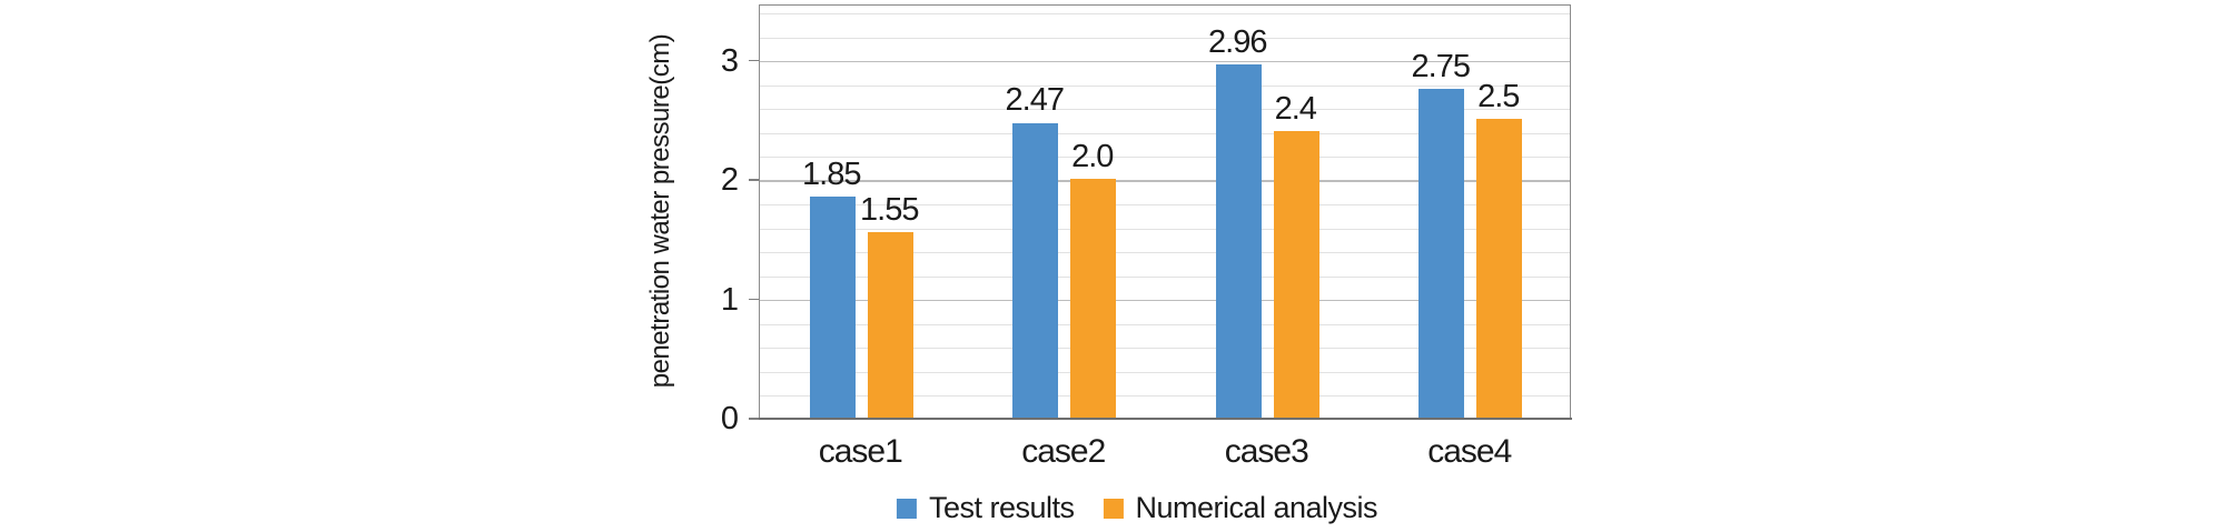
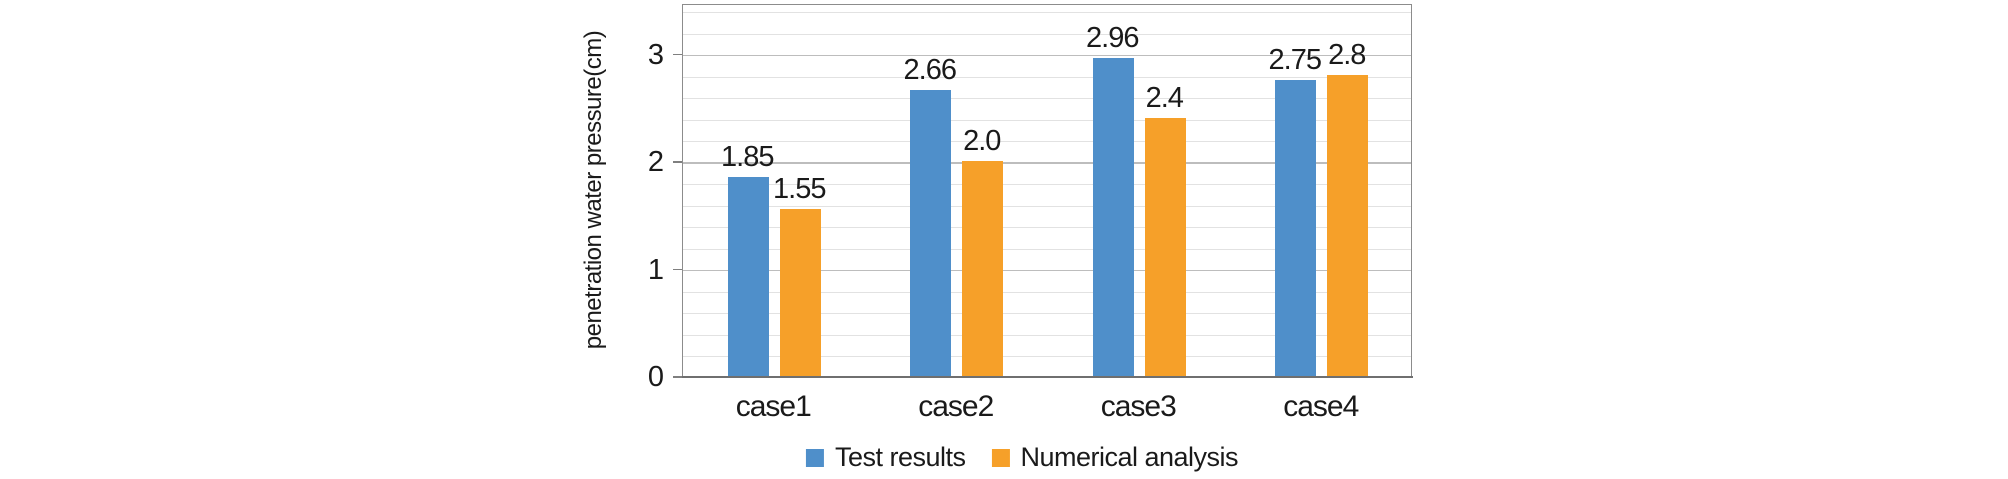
Test results/case2: 2.47 -> 2.66
Numerical analysis/case4: 2.5 -> 2.8
